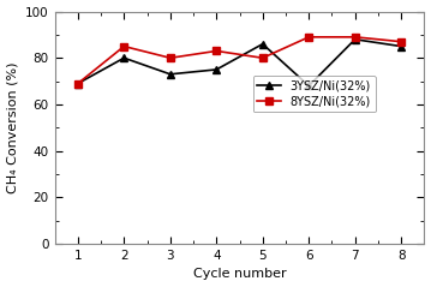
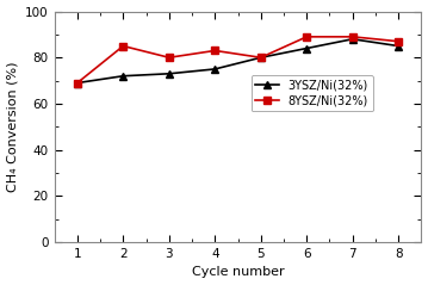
3YSZ/Ni(32%)/2: 80 -> 72
3YSZ/Ni(32%)/5: 86 -> 80
3YSZ/Ni(32%)/6: 68 -> 84
